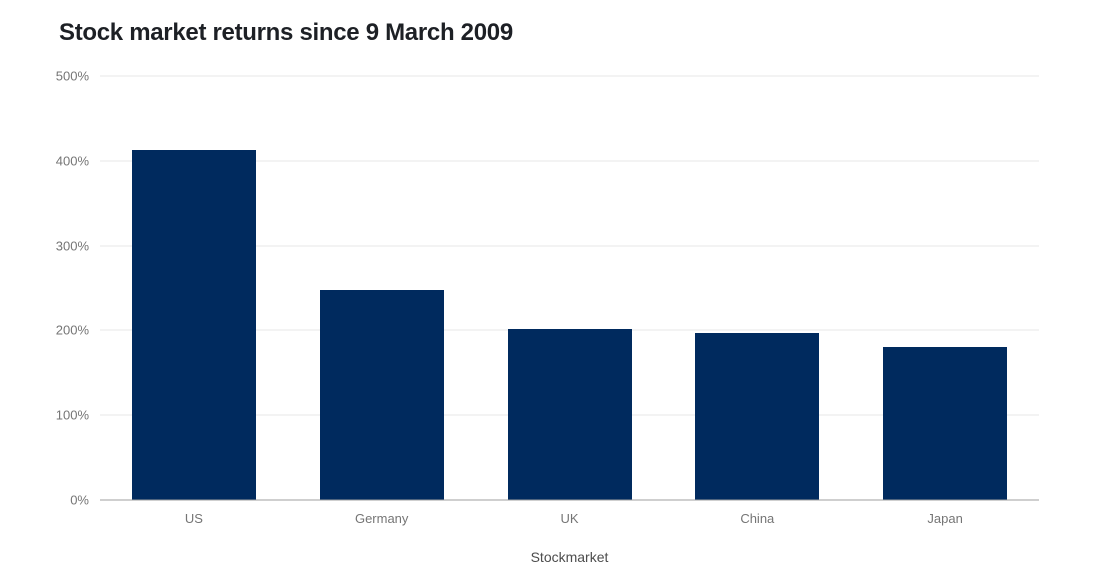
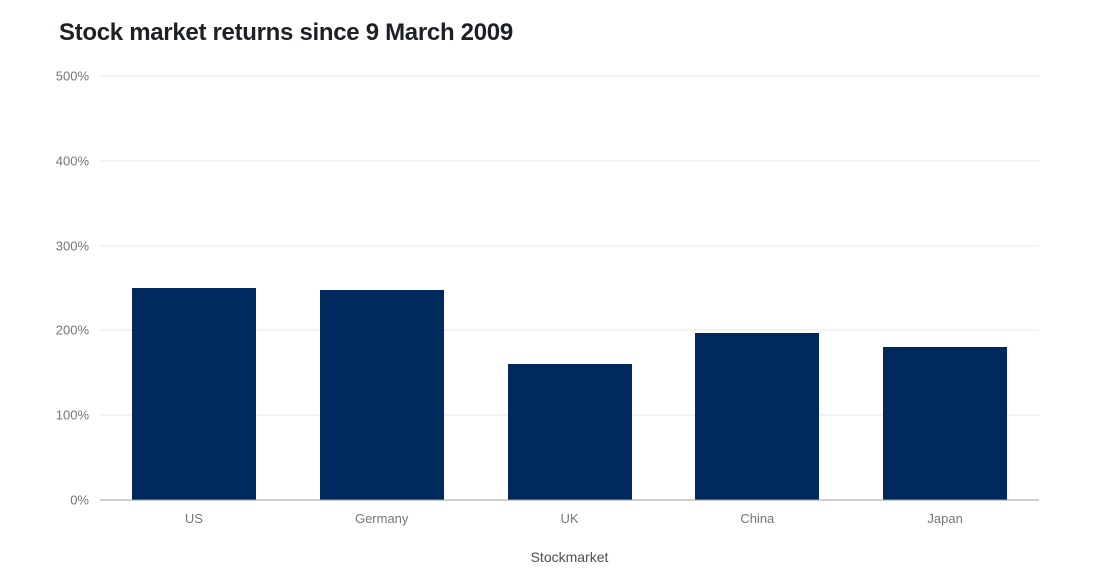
US: 410% -> 250%
UK: 200% -> 160%
